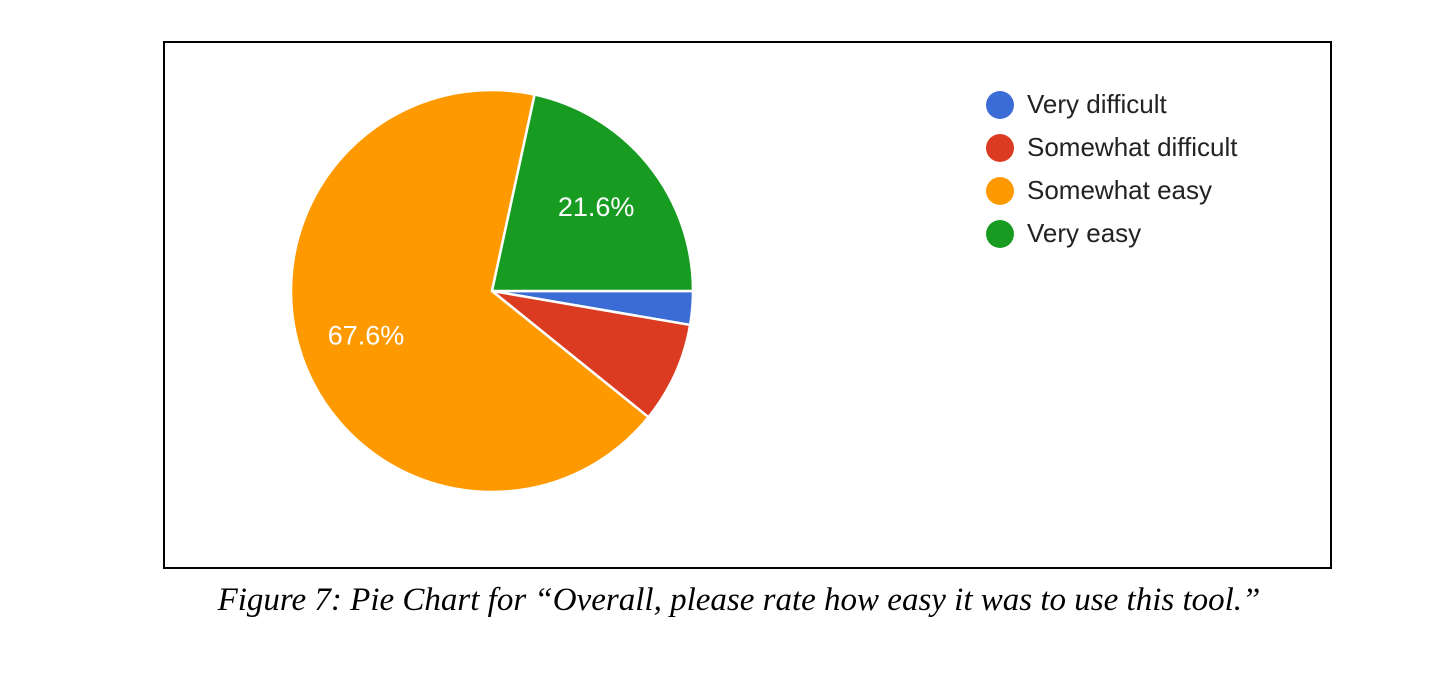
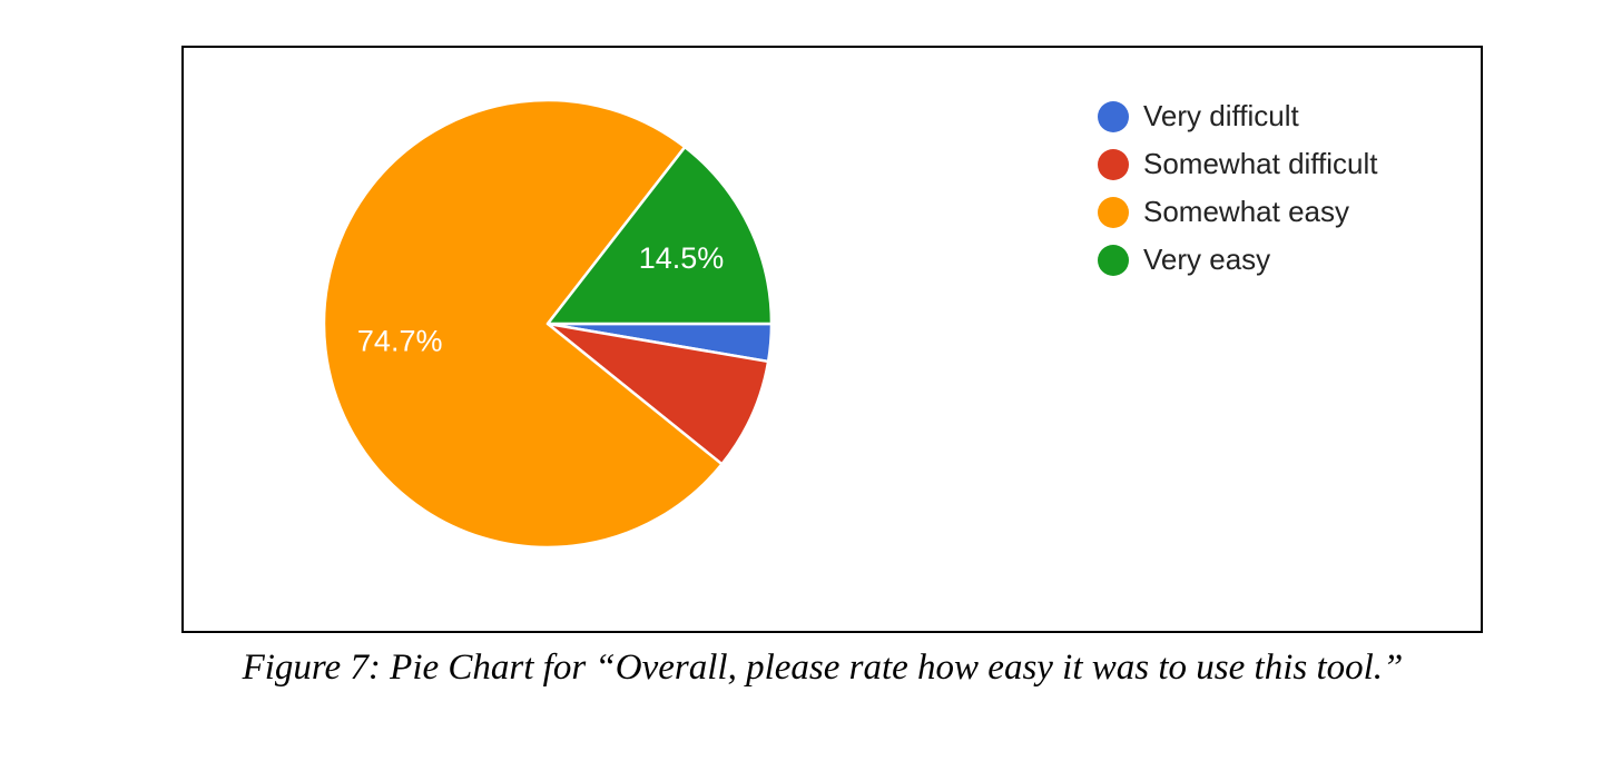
Somewhat easy: 67.6% -> 74.7%
Very easy: 21.6% -> 14.5%
